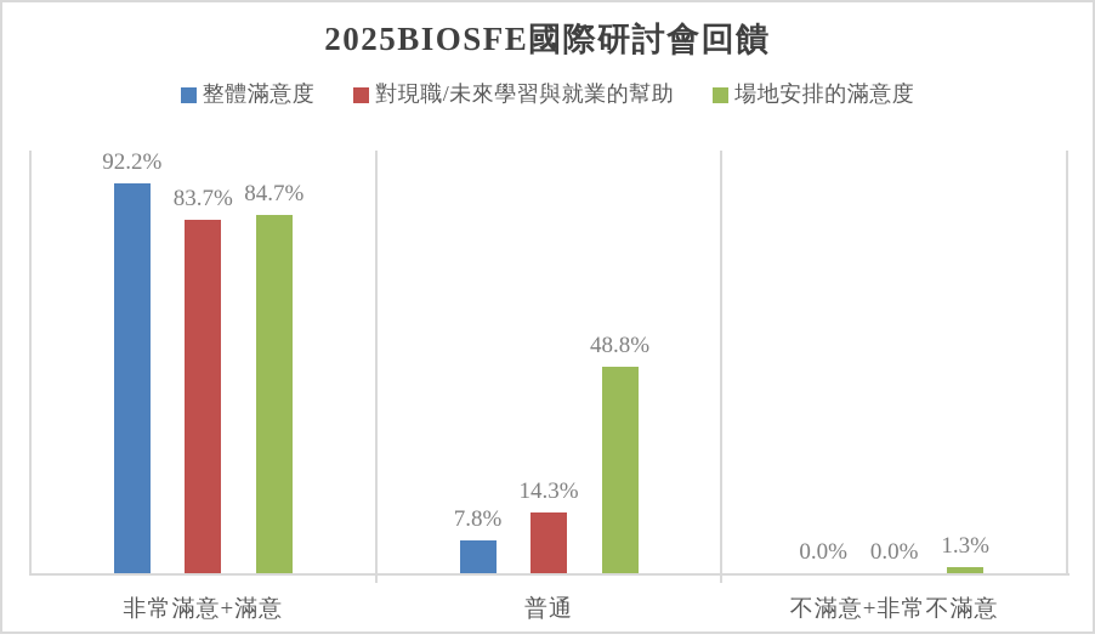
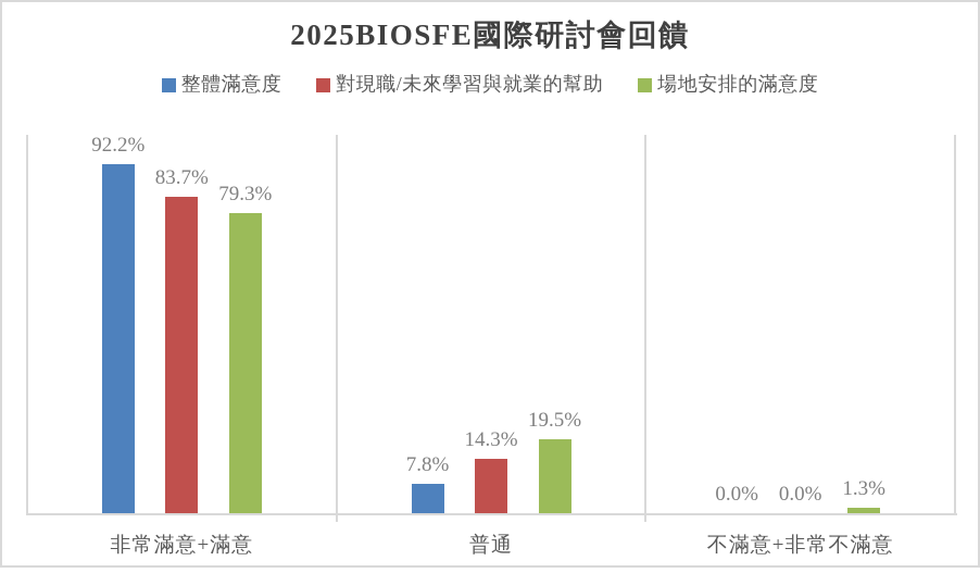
場地安排的滿意度/非常滿意+滿意: 84.7% -> 79.3%
場地安排的滿意度/普通: 48.8% -> 19.5%
